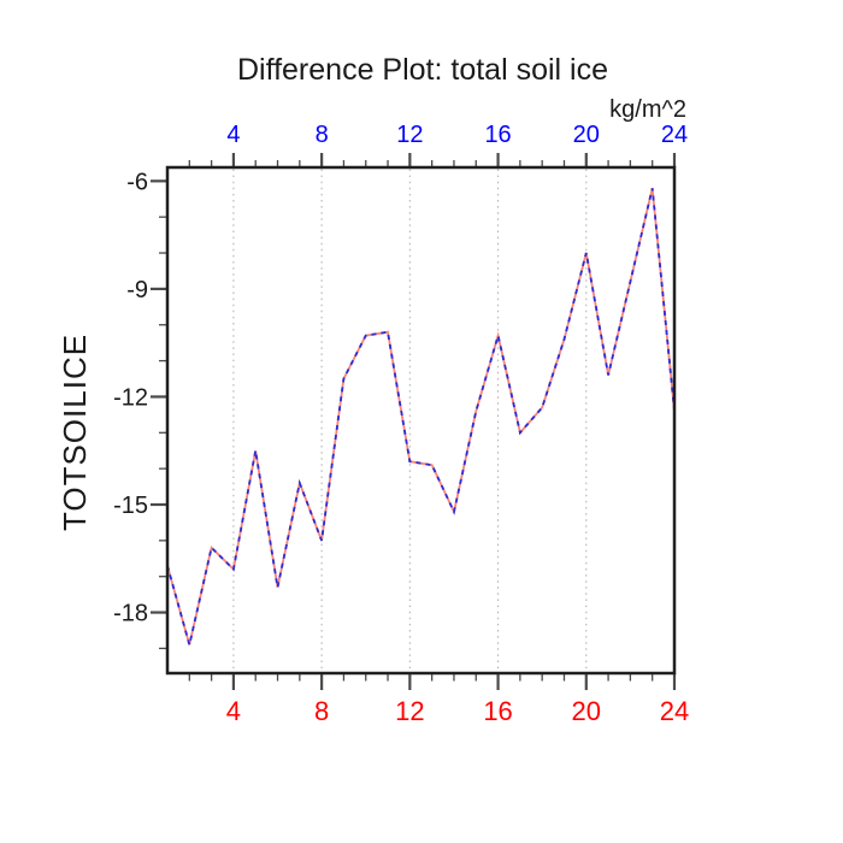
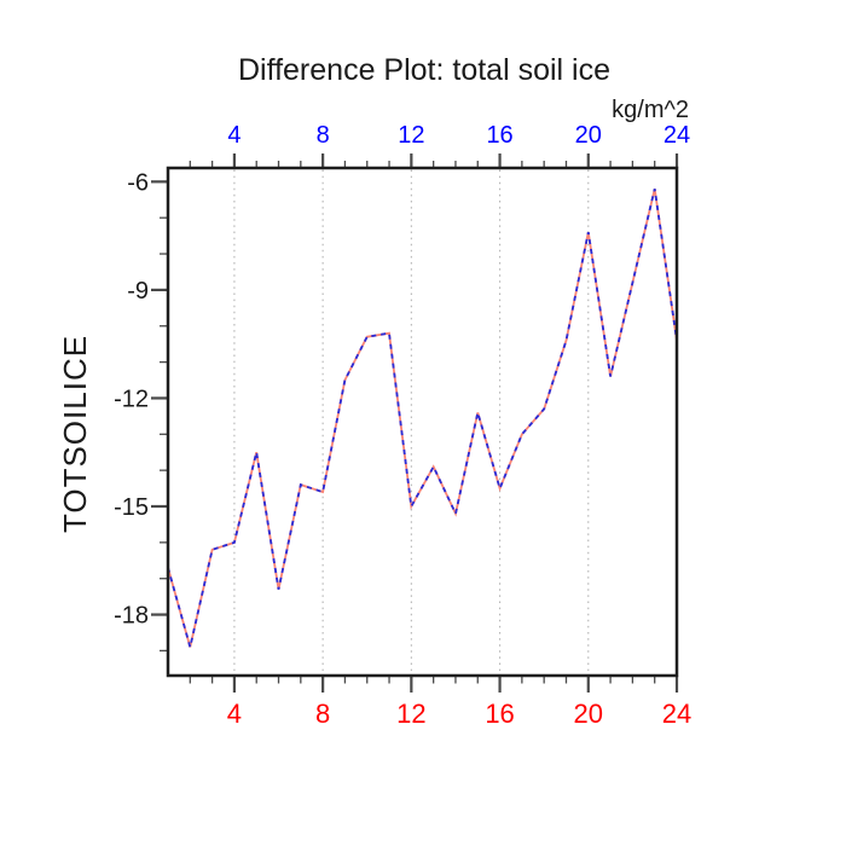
4: -16.8 -> -16.0
8: -16.0 -> -14.6
12: -13.8 -> -15.0
16: -10.3 -> -14.5
20: -8.0 -> -7.4
24: -12.4 -> -10.4
